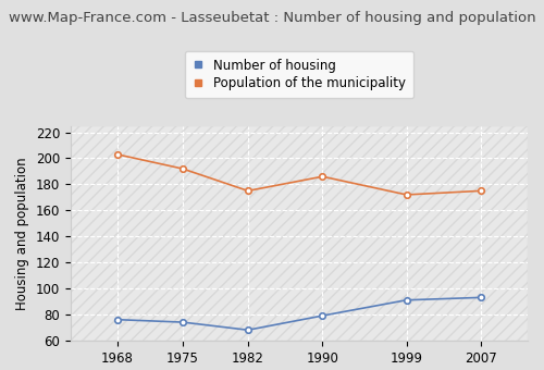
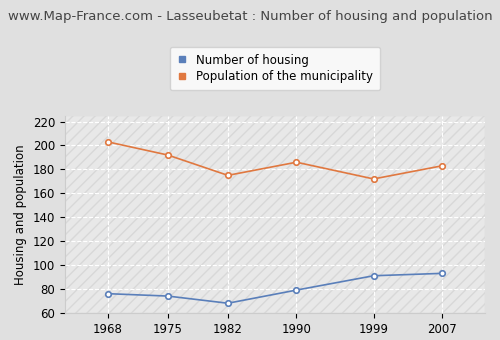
Population of the municipality/2007: 175 -> 183
